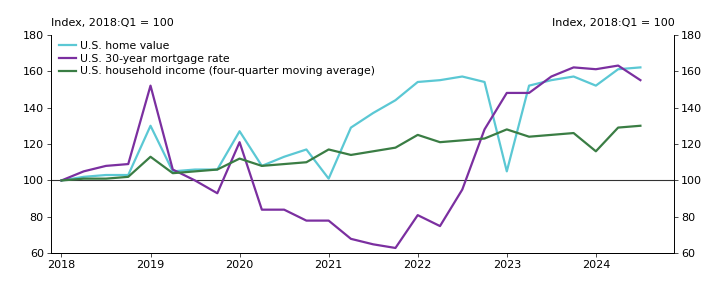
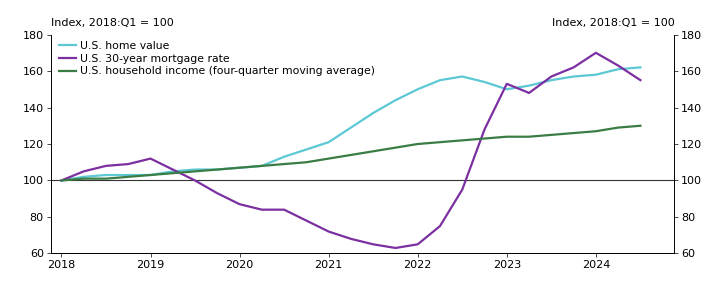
U.S. home value/2019: 130 -> 103
U.S. 30-year mortgage rate/2019: 152 -> 112
U.S. household income (four-quarter moving average)/2019: 113 -> 103
U.S. home value/2020: 127 -> 107
U.S. 30-year mortgage rate/2020: 121 -> 87
U.S. household income (four-quarter moving average)/2020: 112 -> 107
U.S. home value/2021: 101 -> 121
U.S. 30-year mortgage rate/2021: 78 -> 72
U.S. household income (four-quarter moving average)/2021: 117 -> 112
U.S. home value/2022: 154 -> 150
U.S. 30-year mortgage rate/2022: 81 -> 65
U.S. household income (four-quarter moving average)/2022: 125 -> 120
U.S. home value/2023: 105 -> 150
U.S. 30-year mortgage rate/2023: 148 -> 153
U.S. household income (four-quarter moving average)/2023: 128 -> 124
U.S. home value/2024: 152 -> 158
U.S. 30-year mortgage rate/2024: 161 -> 170
U.S. household income (four-quarter moving average)/2024: 116 -> 127
